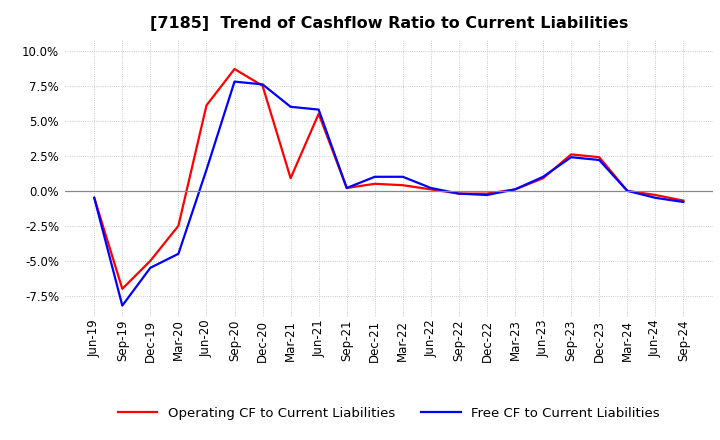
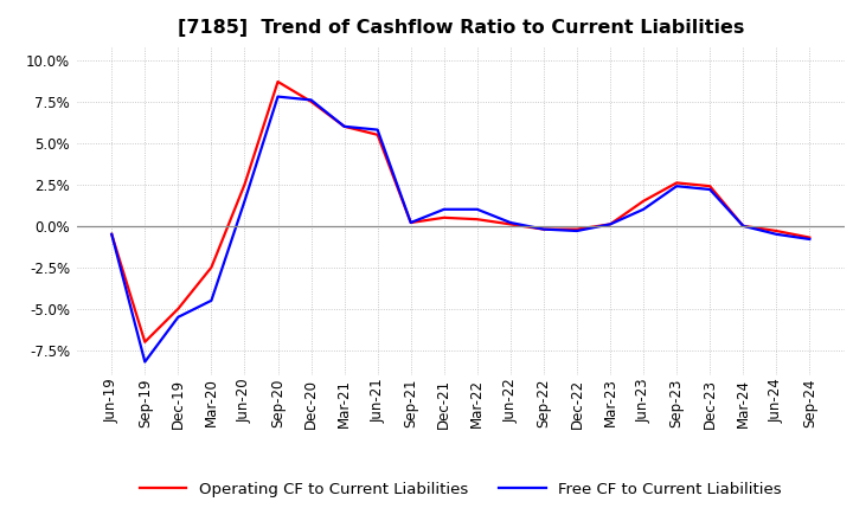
Operating CF to Current Liabilities/Jun-20: 6.1% -> 2.5%
Operating CF to Current Liabilities/Mar-21: 0.9% -> 6.0%
Operating CF to Current Liabilities/Jun-23: 0.9% -> 1.5%
